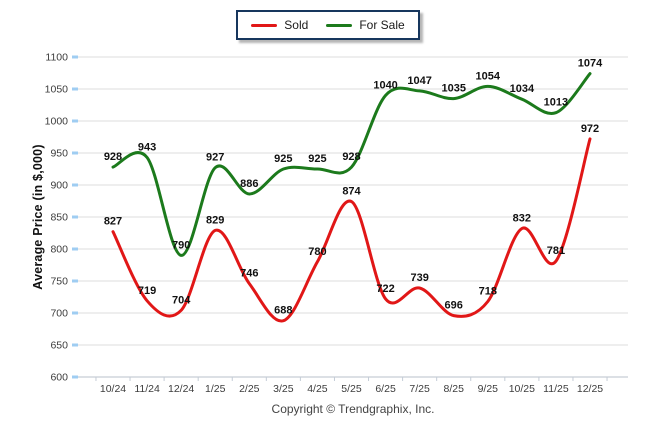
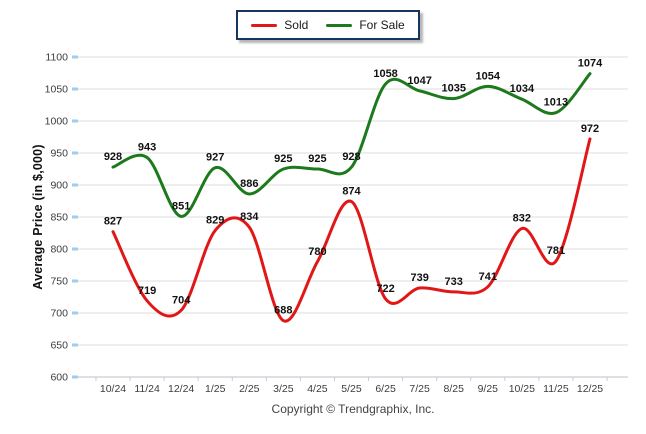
For Sale/12/24: 790 -> 851
Sold/2/25: 746 -> 834
For Sale/6/25: 1040 -> 1058
Sold/8/25: 696 -> 733
Sold/9/25: 718 -> 741
